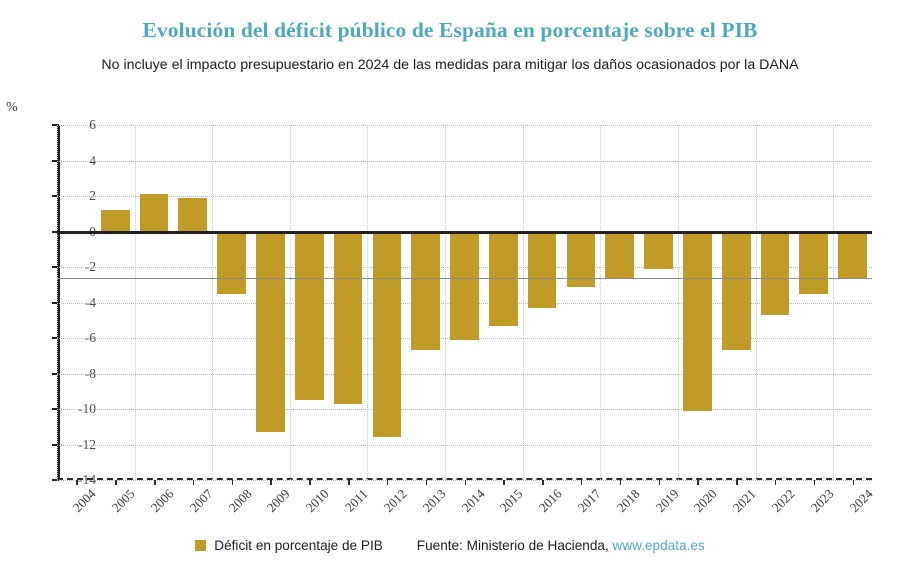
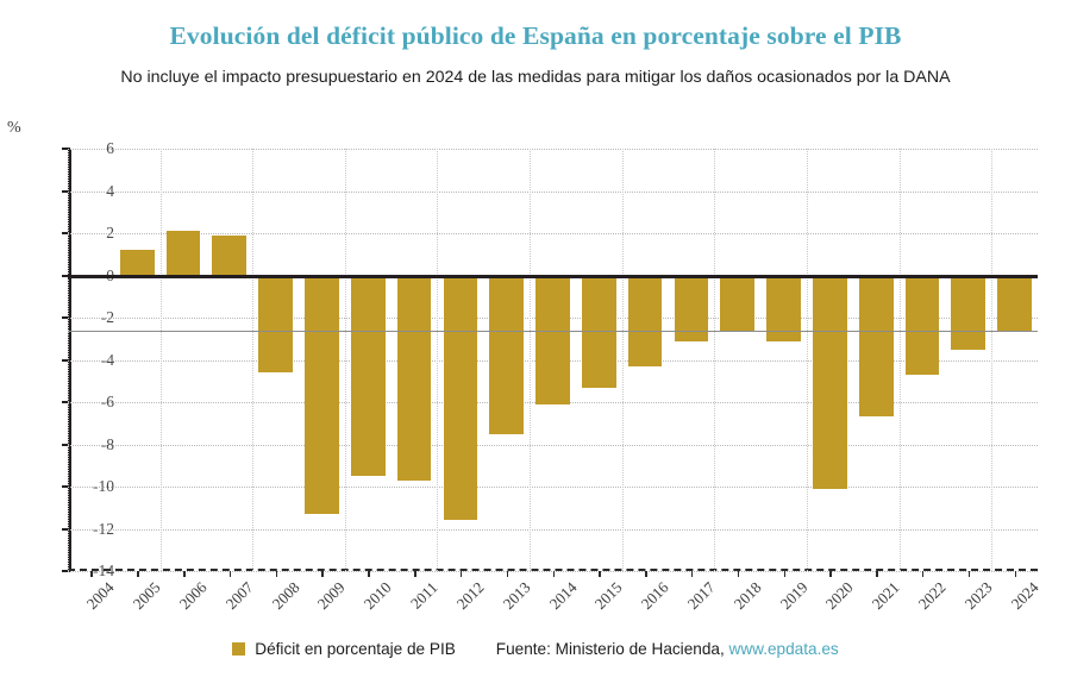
2008: -3.5 -> -4.6
2013: -6.7 -> -7.5
2019: -2.1 -> -3.1
